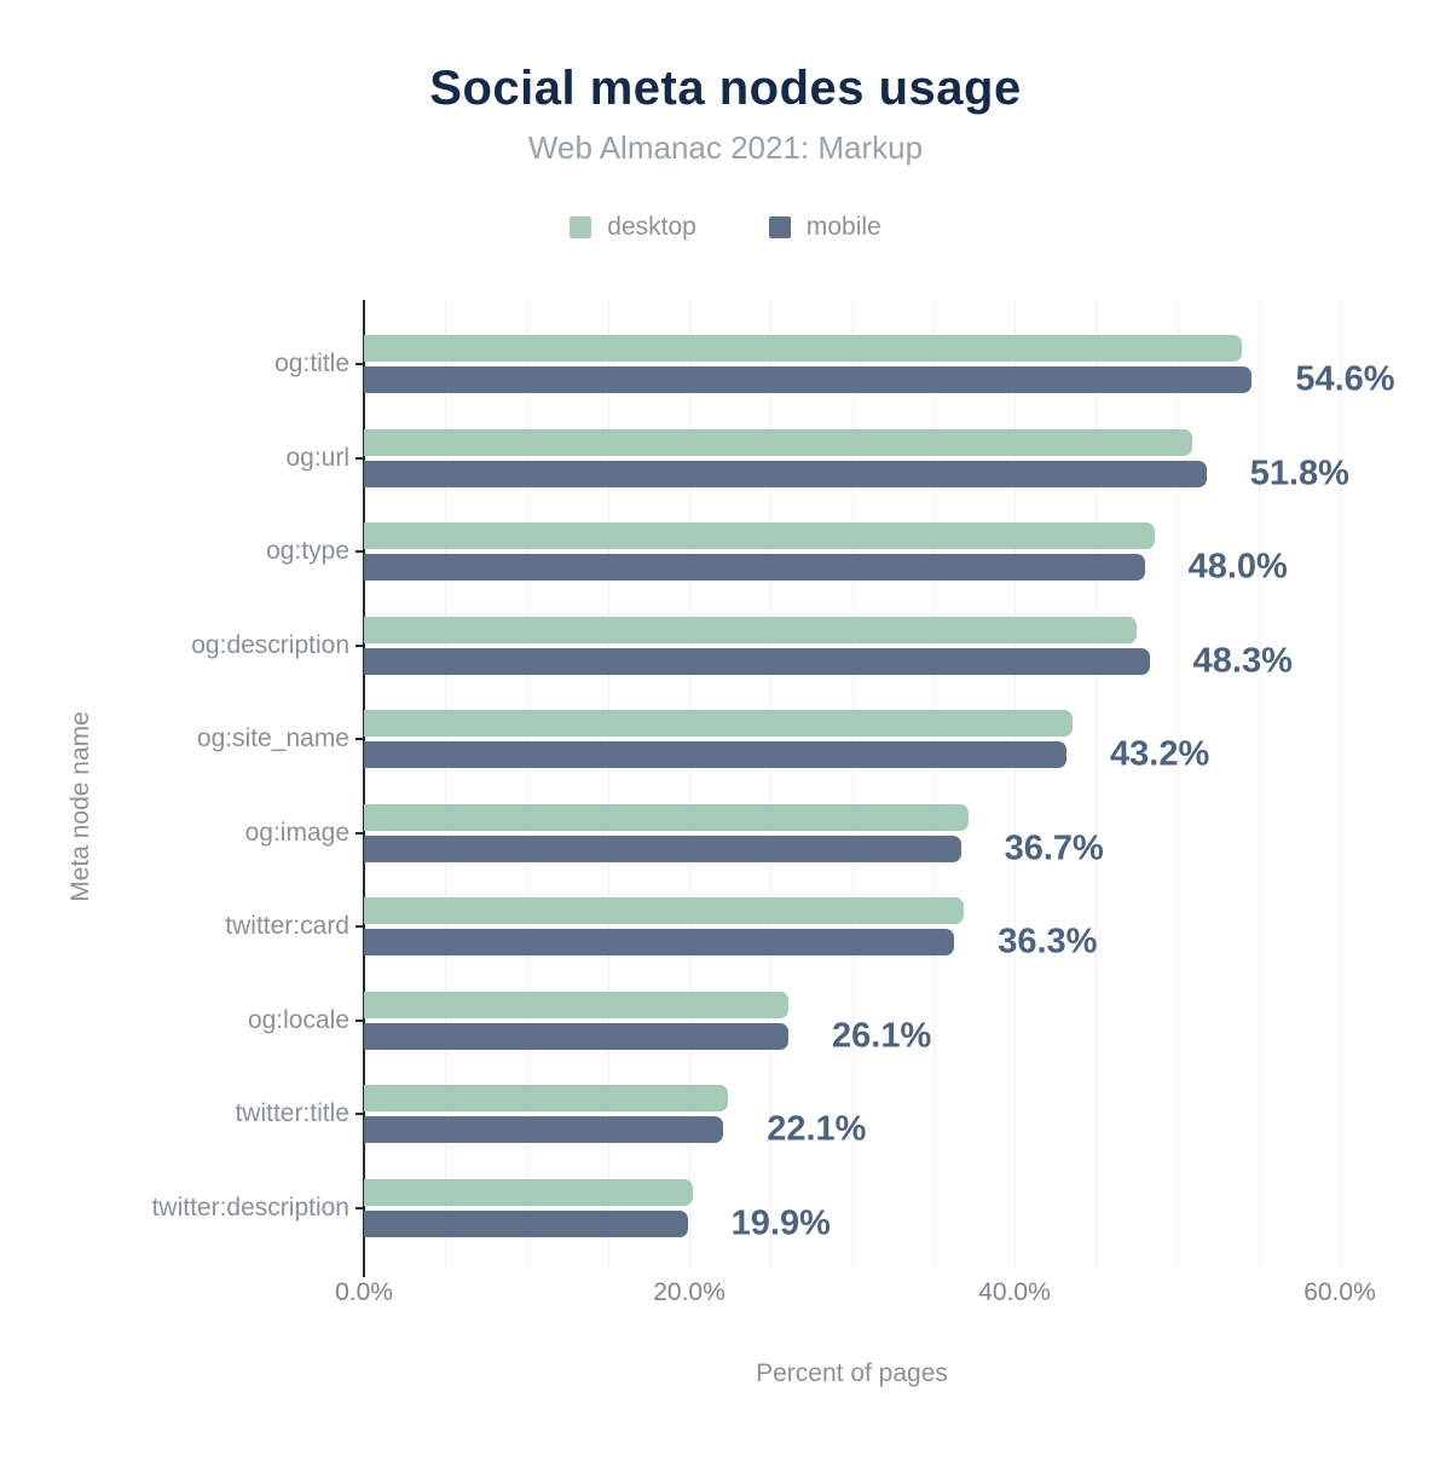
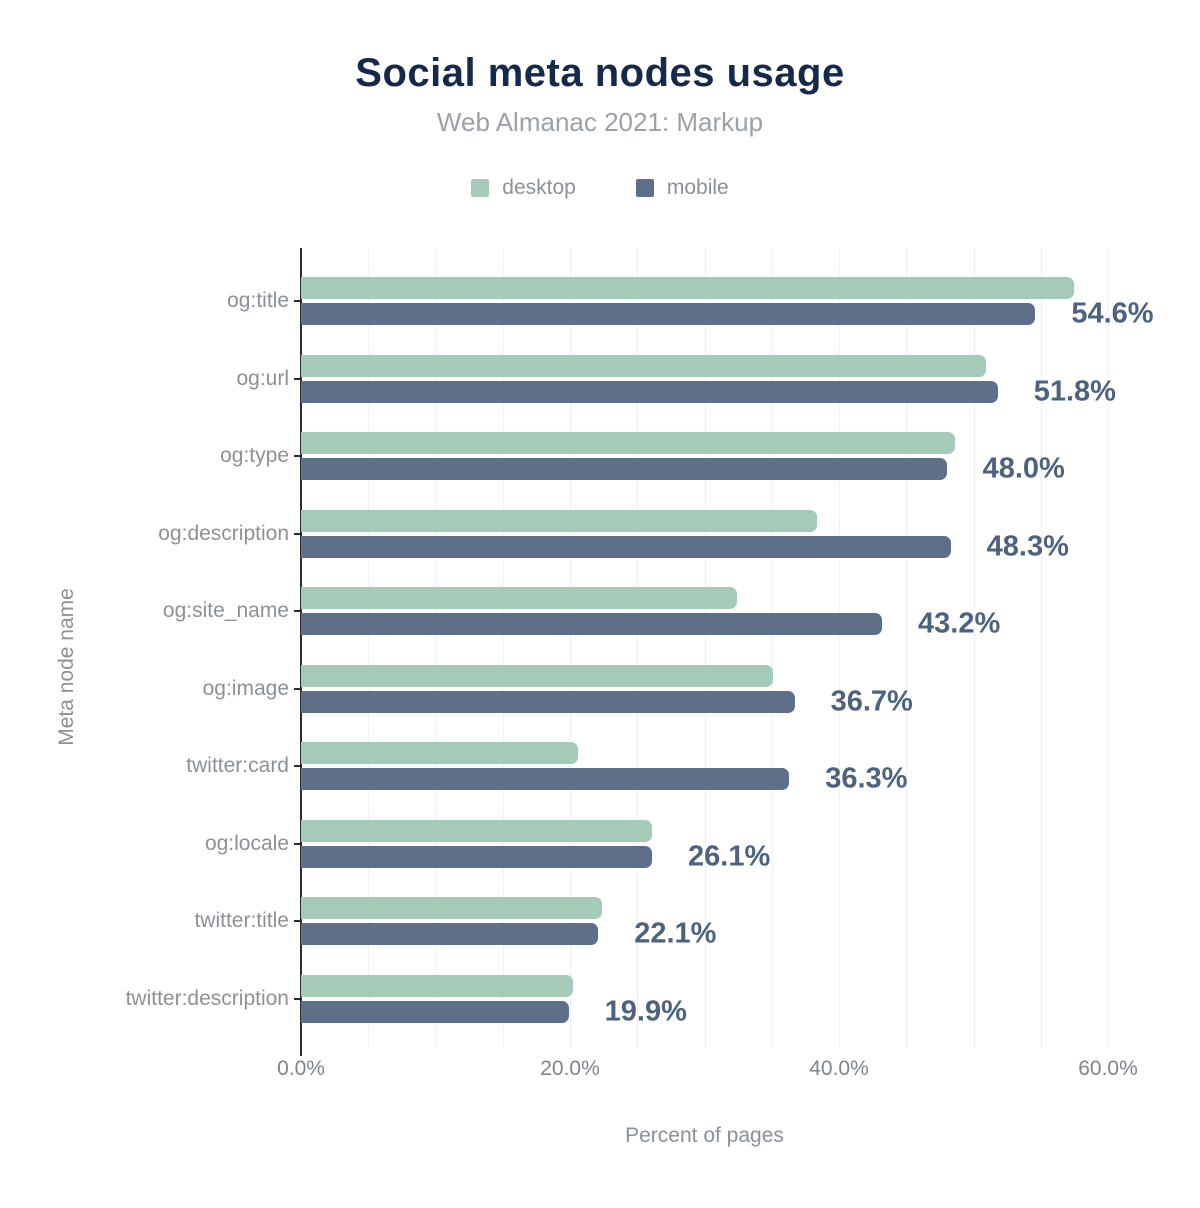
desktop/og:title: 54.0% -> 57.5%
desktop/og:description: 47.5% -> 38.4%
desktop/og:site_name: 43.6% -> 32.4%
desktop/og:image: 37.2% -> 35.1%
desktop/twitter:card: 36.9% -> 20.6%
